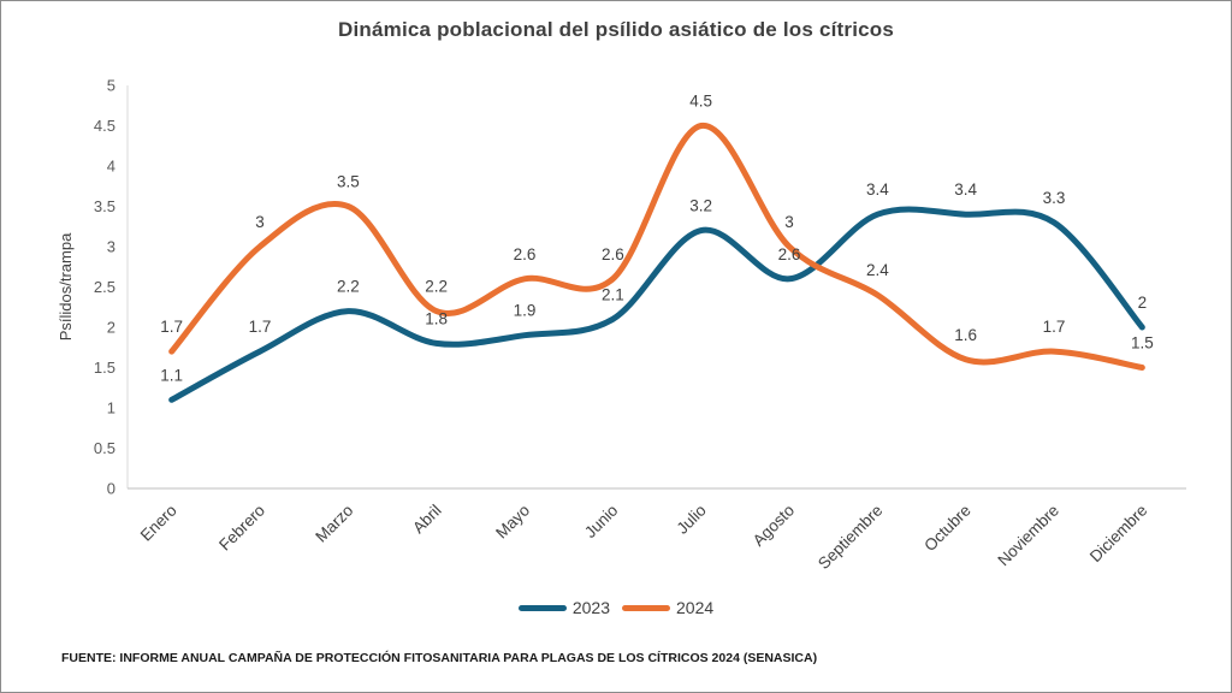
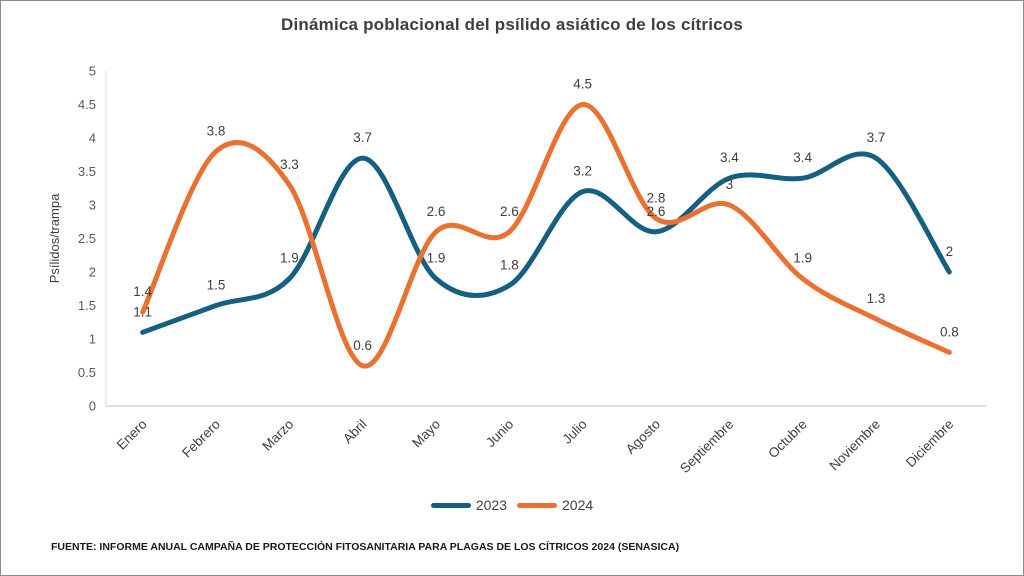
2024/Enero: 1.7 -> 1.4
2023/Febrero: 1.7 -> 1.5
2024/Febrero: 3 -> 3.8
2023/Marzo: 2.2 -> 1.9
2024/Marzo: 3.5 -> 3.3
2023/Abril: 1.8 -> 3.7
2024/Abril: 2.2 -> 0.6
2023/Junio: 2.1 -> 1.8
2024/Agosto: 3 -> 2.8
2024/Septiembre: 2.4 -> 3
2024/Octubre: 1.6 -> 1.9
2023/Noviembre: 3.3 -> 3.7
2024/Noviembre: 1.7 -> 1.3
2024/Diciembre: 1.5 -> 0.8
